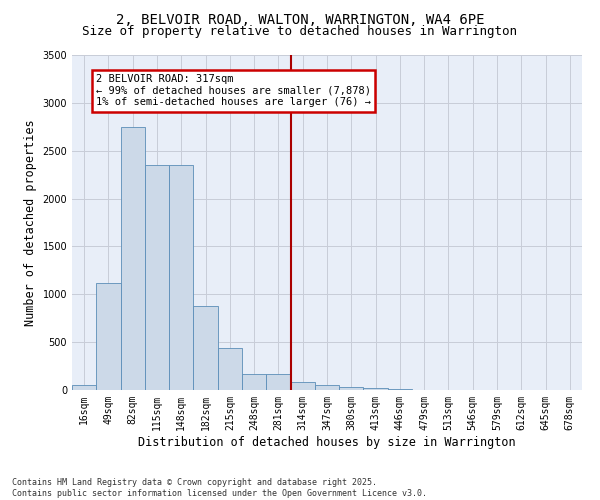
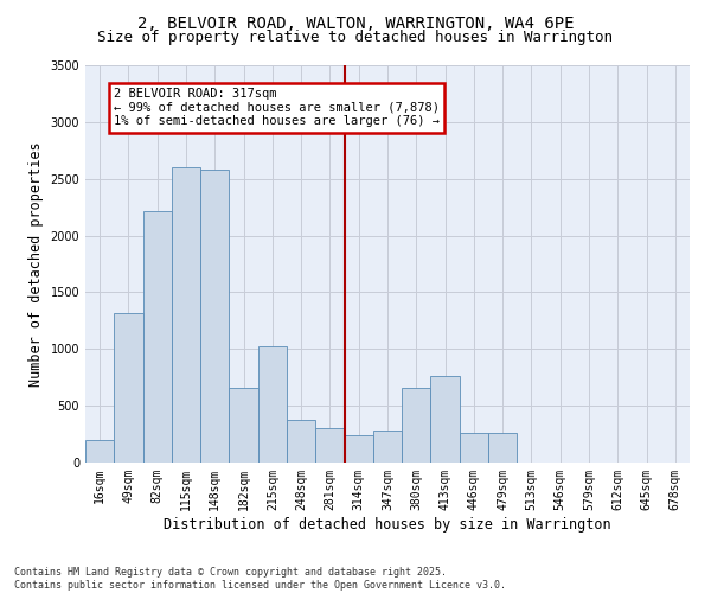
16sqm: 50 -> 200
49sqm: 1120 -> 1320
82sqm: 2750 -> 2220
115sqm: 2350 -> 2600
148sqm: 2350 -> 2580
182sqm: 880 -> 660
215sqm: 440 -> 1020
248sqm: 170 -> 380
281sqm: 160 -> 300
314sqm: 80 -> 240
347sqm: 50 -> 280
380sqm: 40 -> 660
413sqm: 20 -> 760
446sqm: 10 -> 260
479sqm: 0 -> 260
